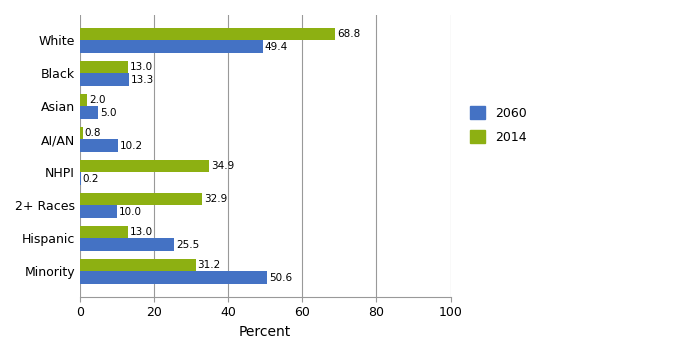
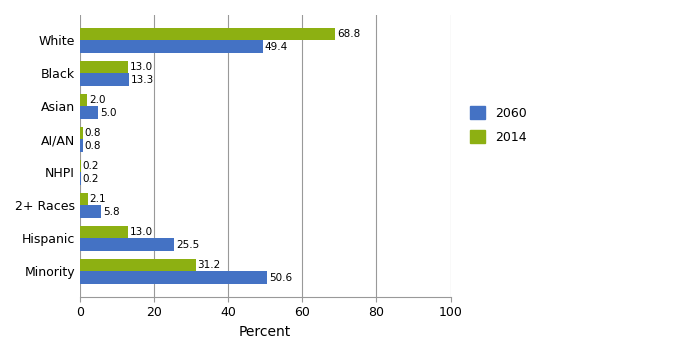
2060/AI/AN: 10.2 -> 0.8
2014/NHPI: 34.9 -> 0.2
2014/2+ Races: 32.9 -> 2.1
2060/2+ Races: 10.0 -> 5.8
